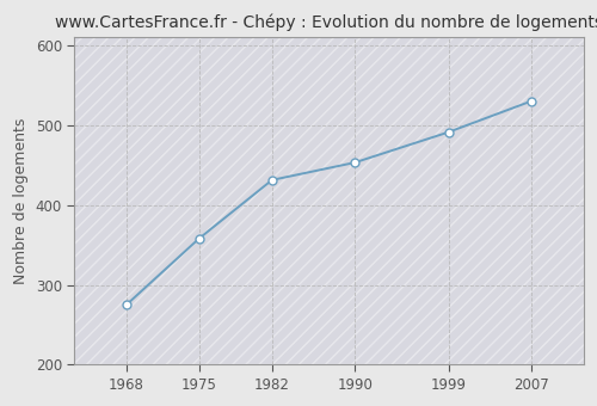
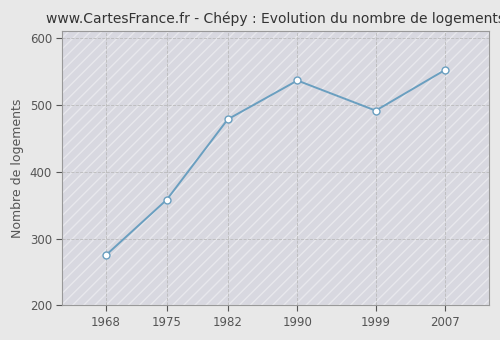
1982: 431 -> 478
1990: 453 -> 536
2007: 530 -> 552
